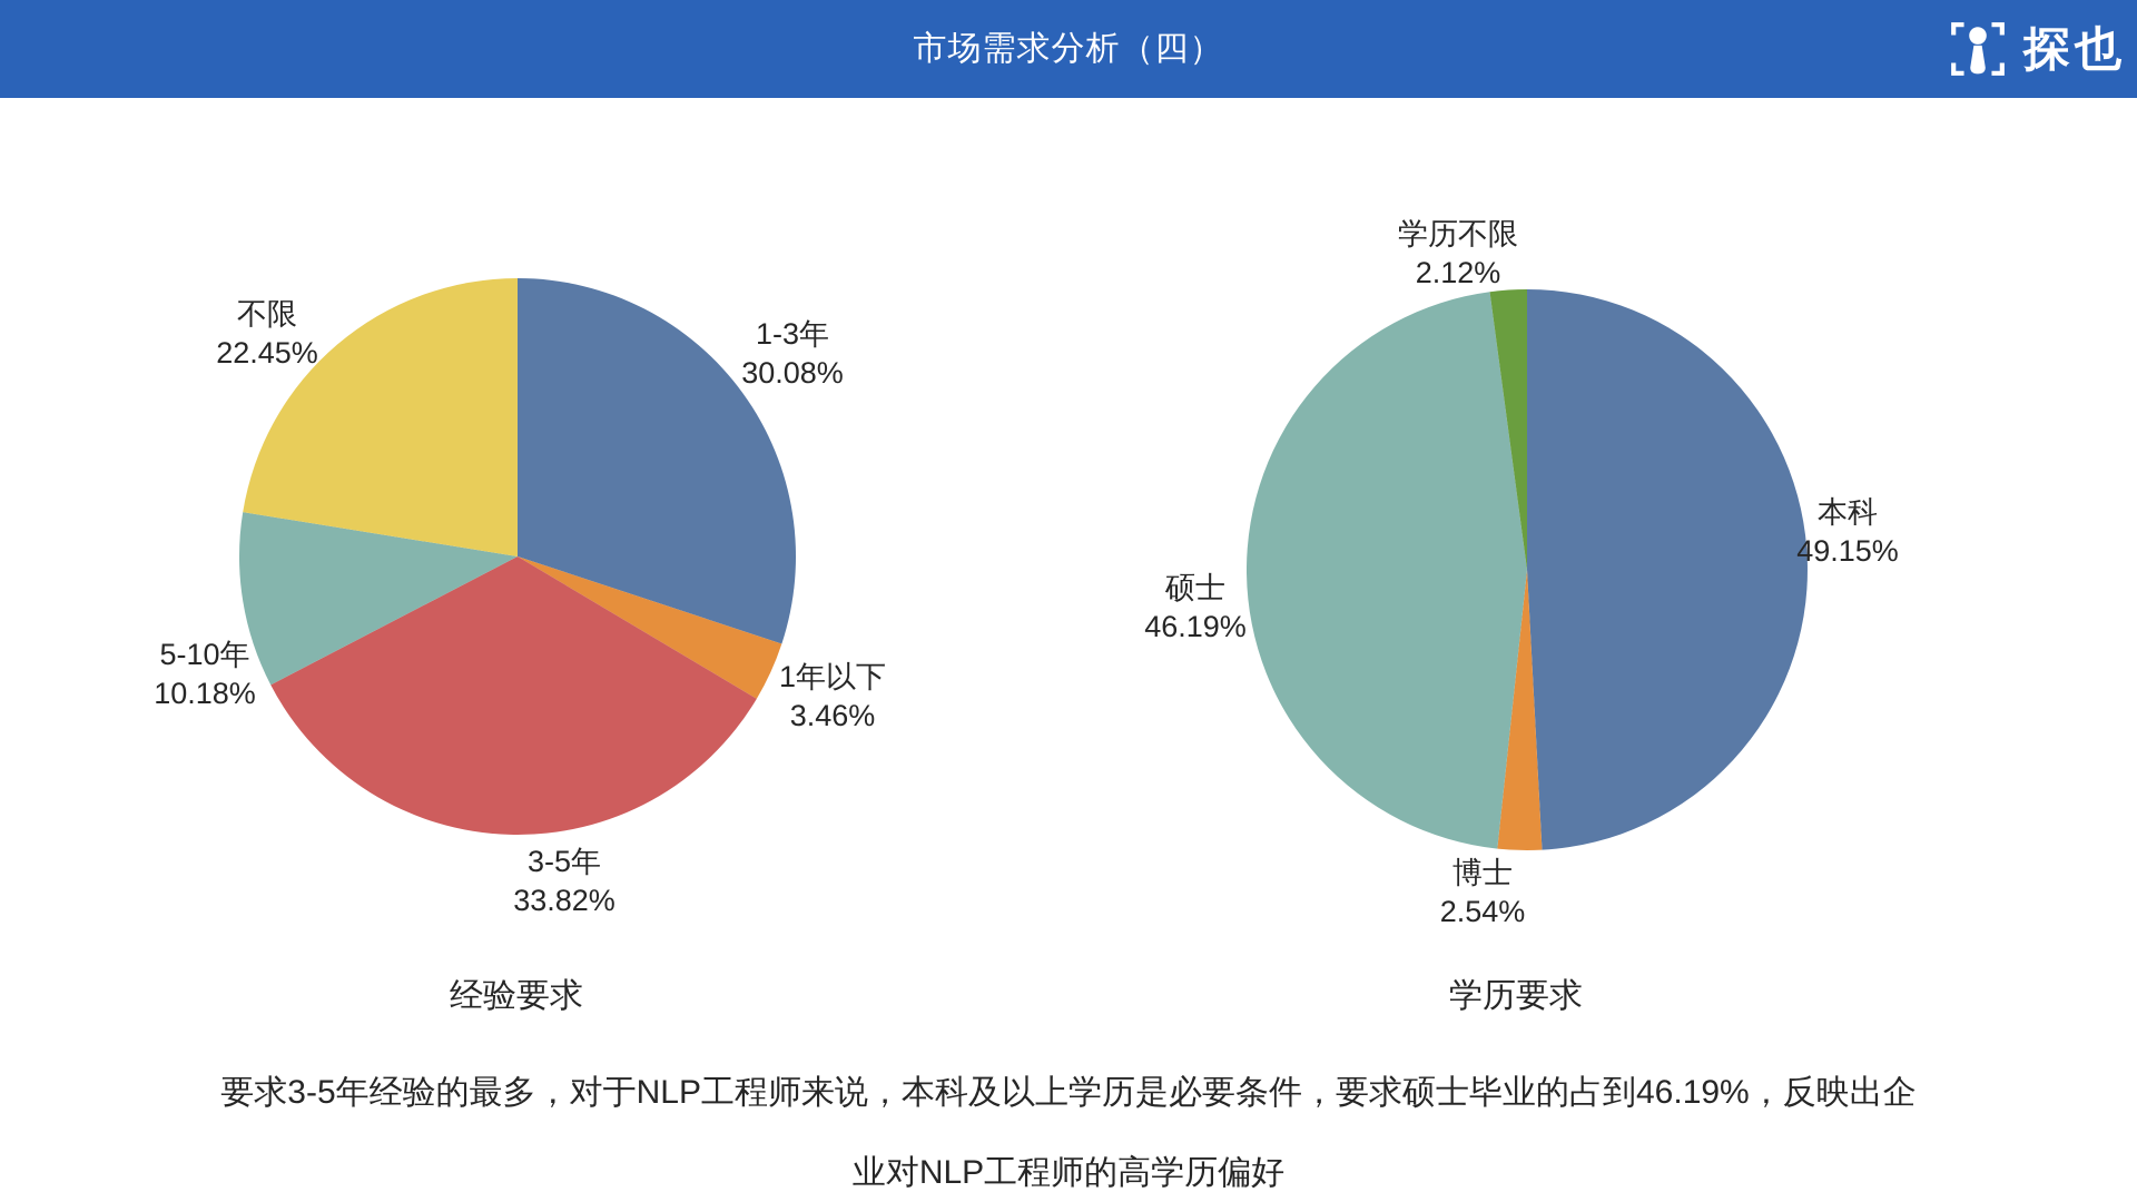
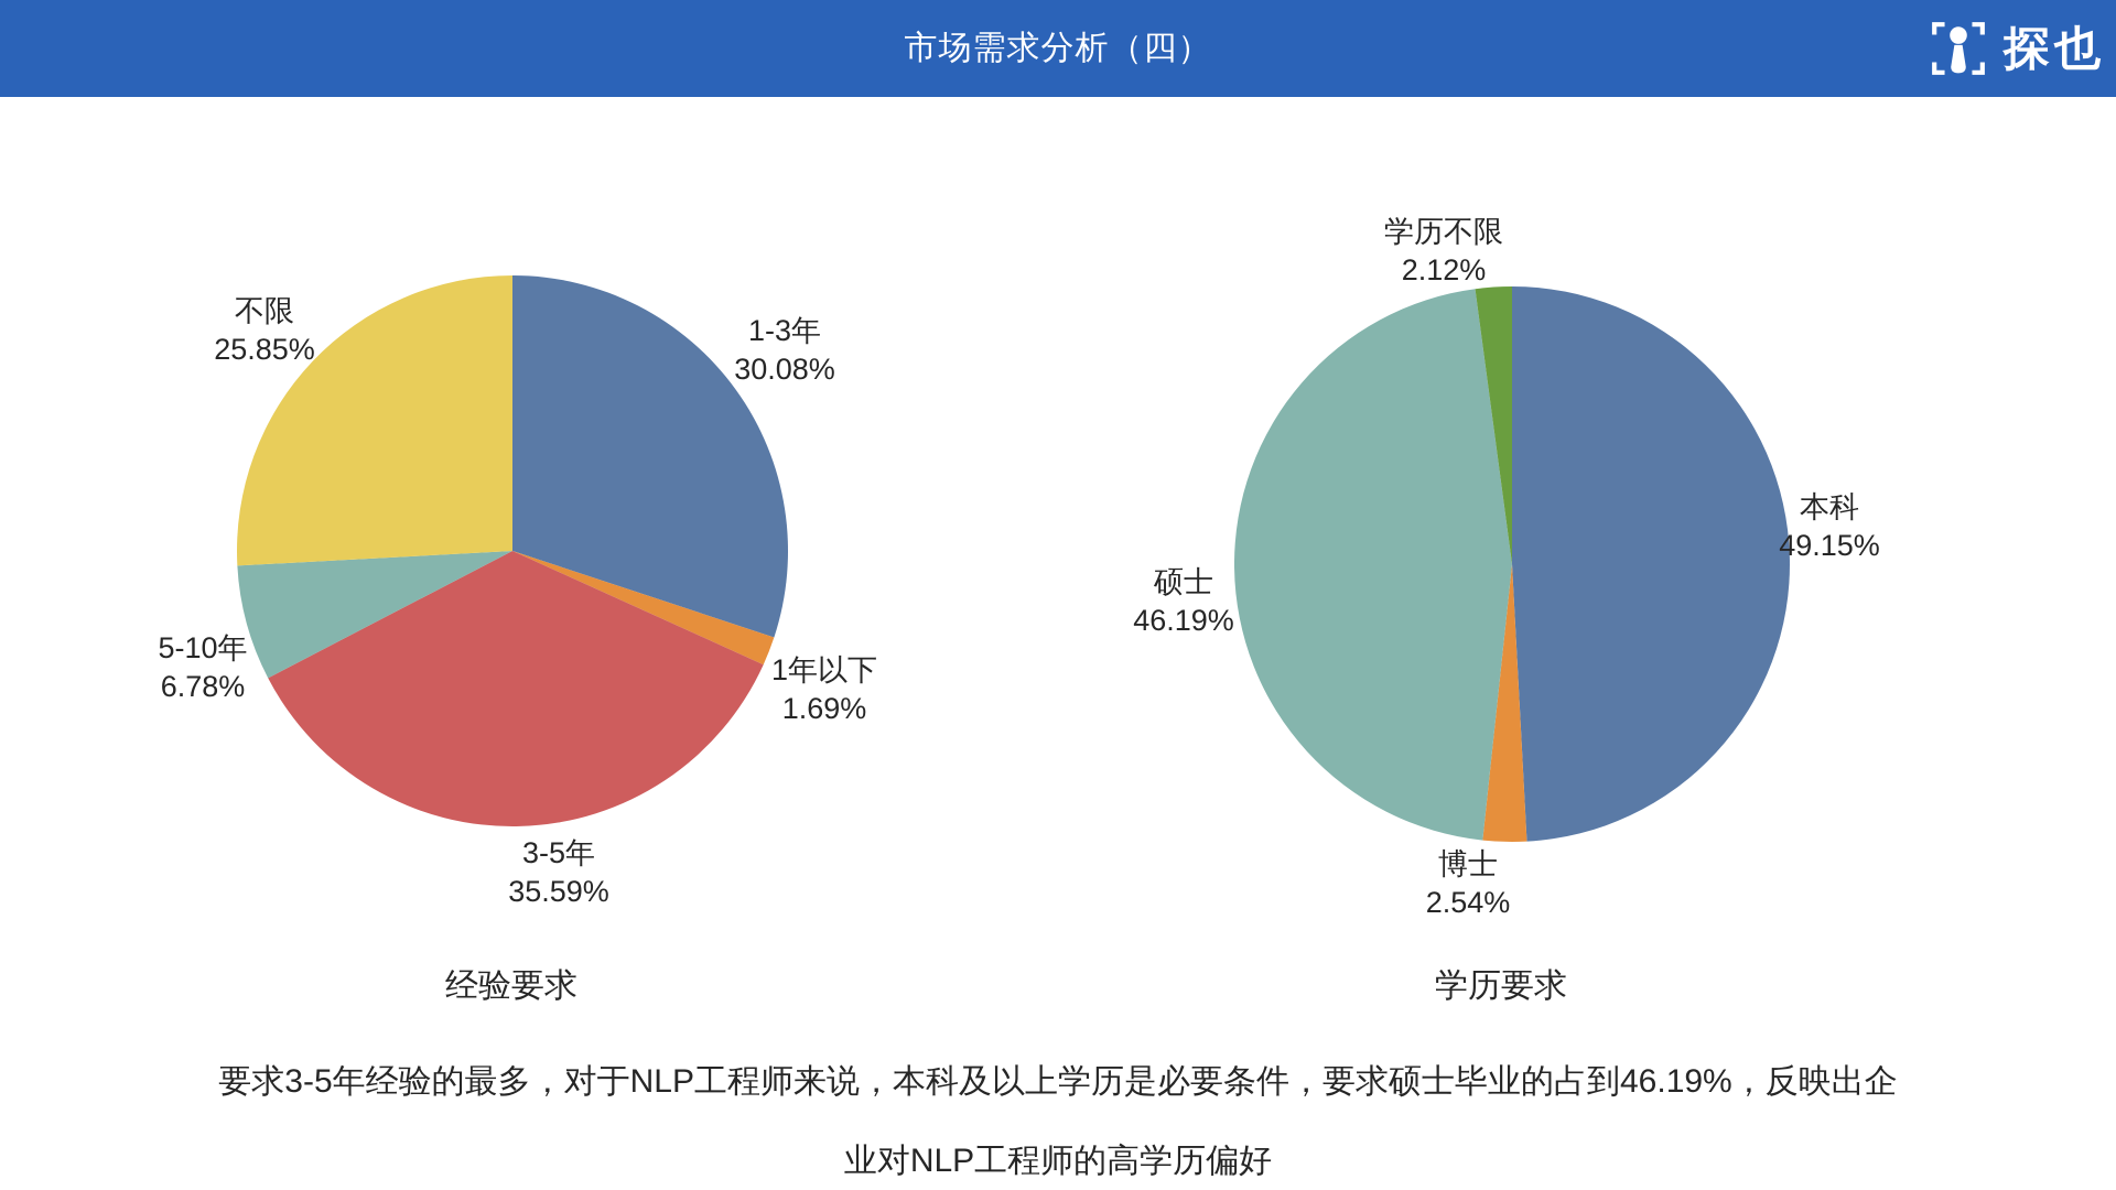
经验要求/1年以下: 3.46% -> 1.69%
经验要求/3-5年: 33.82% -> 35.59%
经验要求/5-10年: 10.18% -> 6.78%
经验要求/不限: 22.45% -> 25.85%
